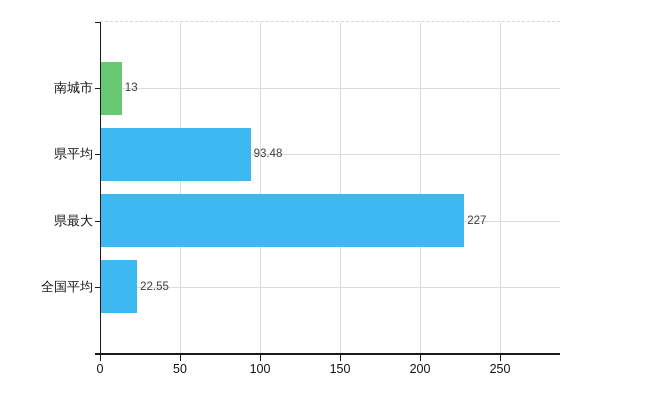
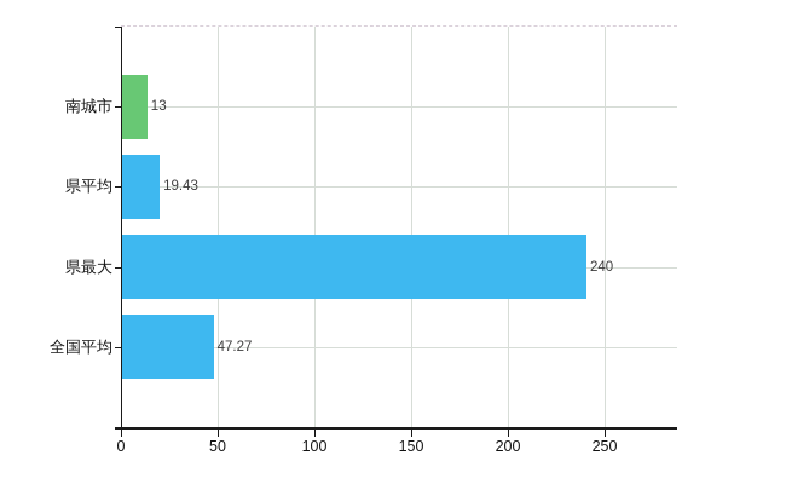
県平均: 93.48 -> 19.43
県最大: 227 -> 240
全国平均: 22.55 -> 47.27
